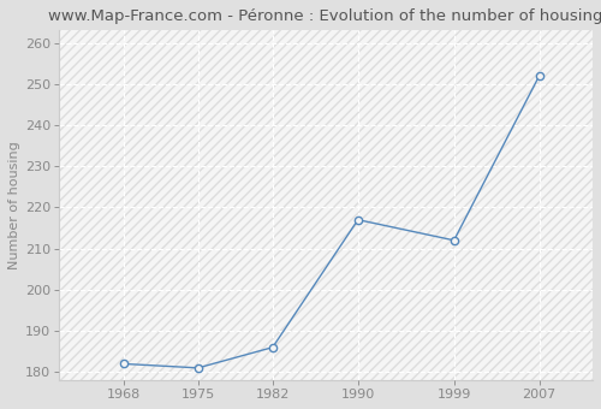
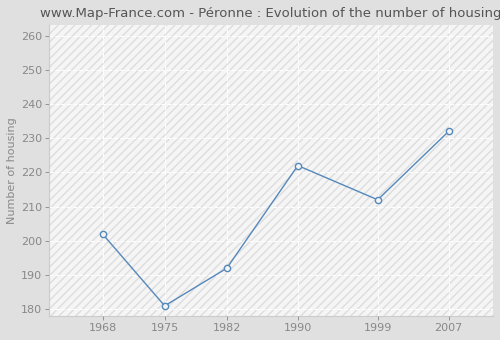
1968: 182 -> 202
1982: 186 -> 192
1990: 217 -> 222
2007: 252 -> 232
